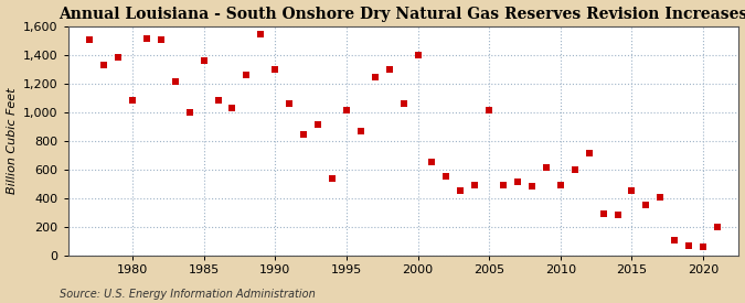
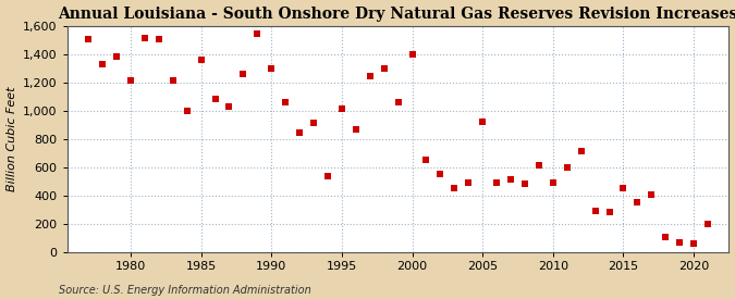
1980: 1,080 -> 1,210
2005: 1,010 -> 920
